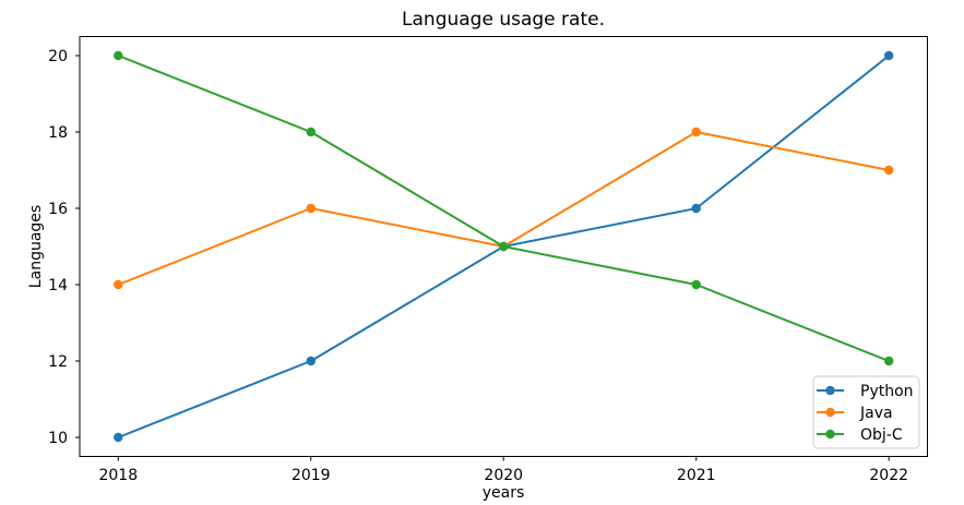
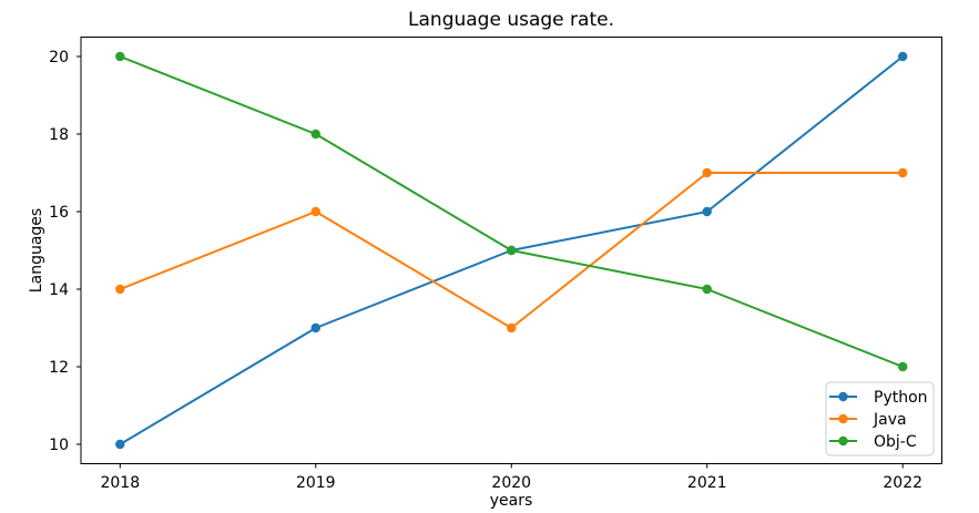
Python/2019: 12 -> 13
Java/2020: 15 -> 13
Java/2021: 18 -> 17
